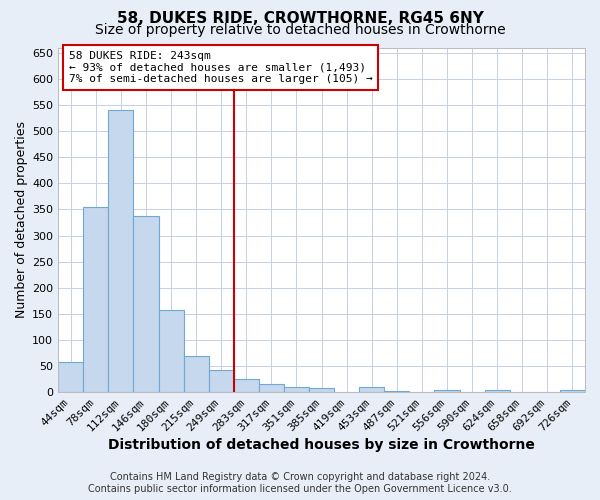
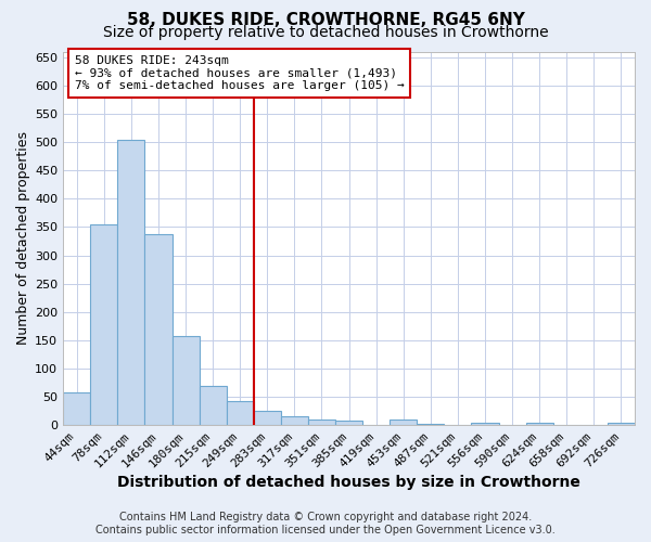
112sqm: 540 -> 504
